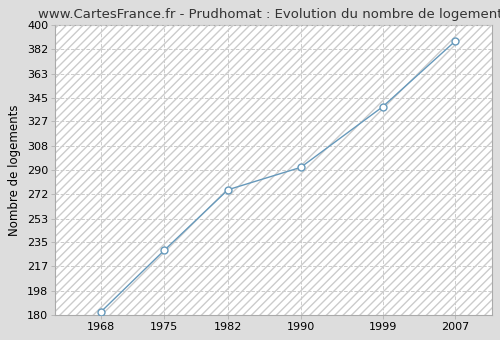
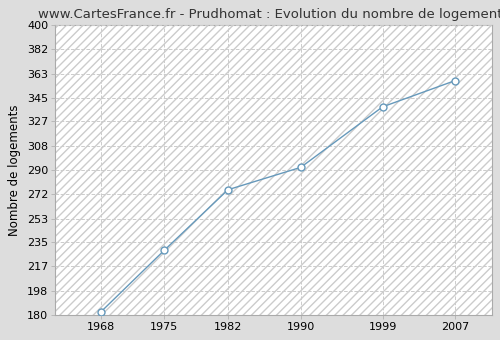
2007: 388 -> 358
